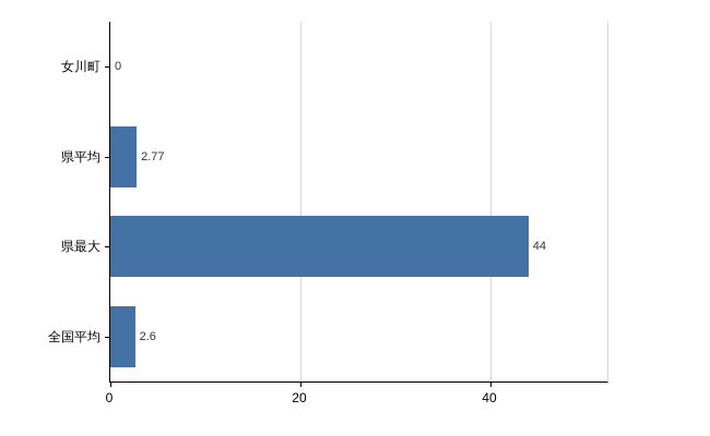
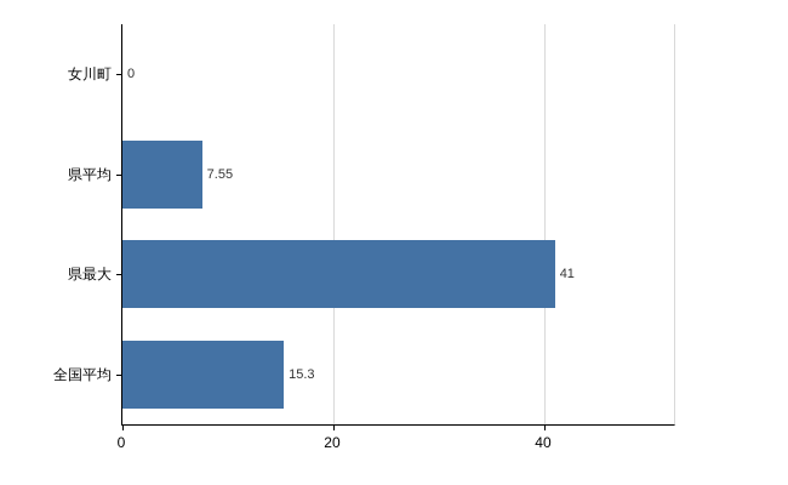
県平均: 2.77 -> 7.55
県最大: 44 -> 41
全国平均: 2.6 -> 15.3
